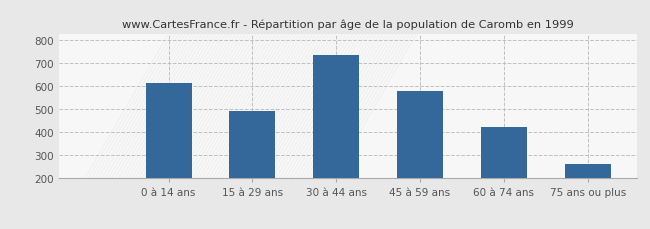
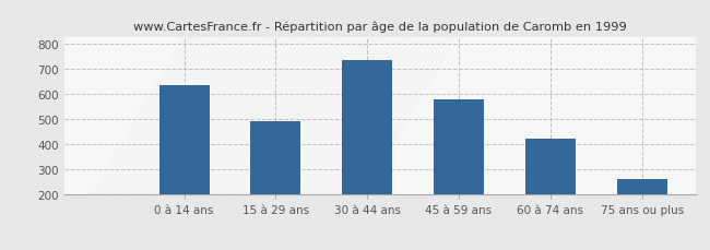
0 à 14 ans: 615 -> 637
